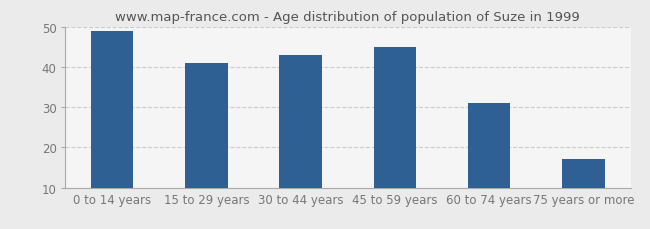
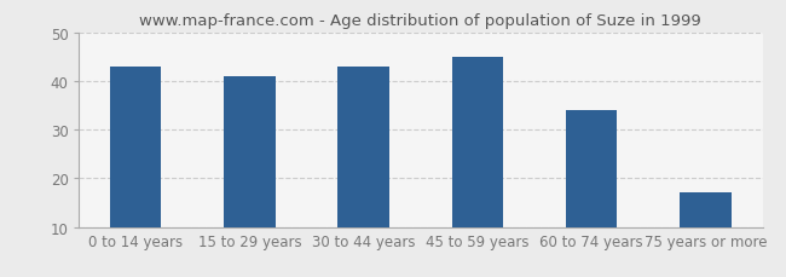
0 to 14 years: 49 -> 43
60 to 74 years: 31 -> 34
